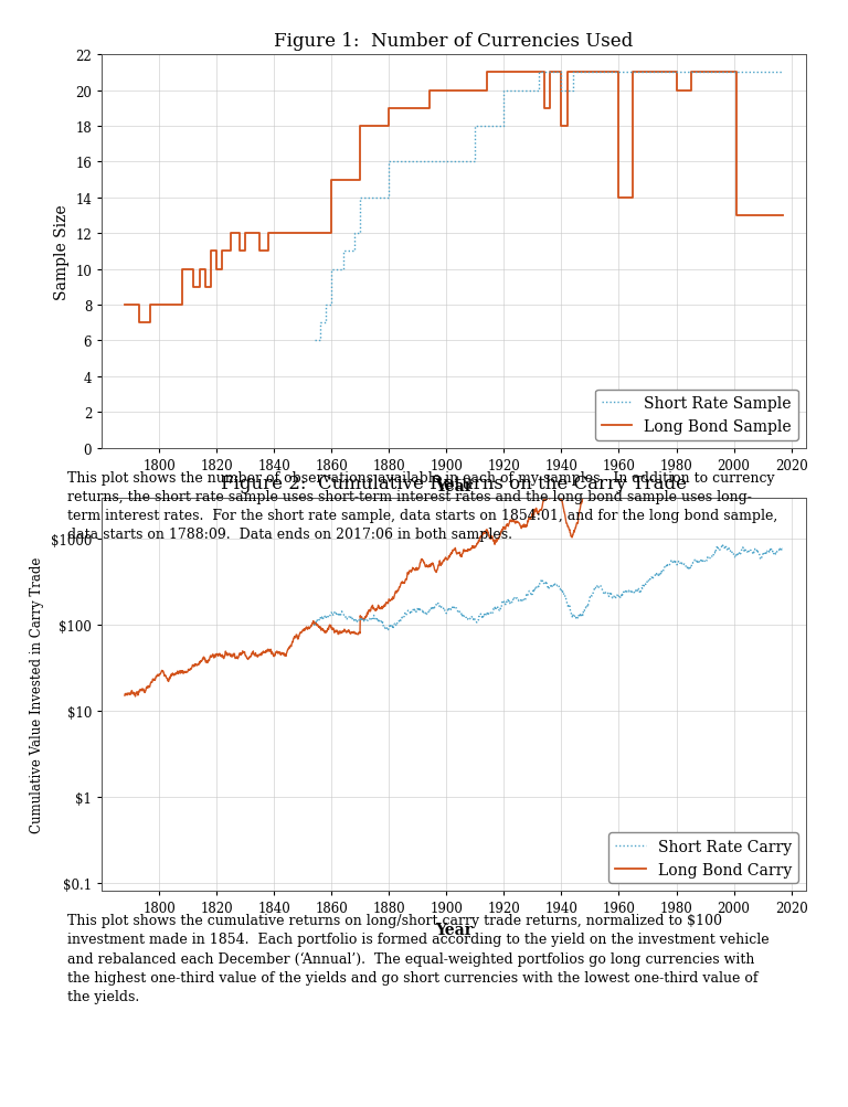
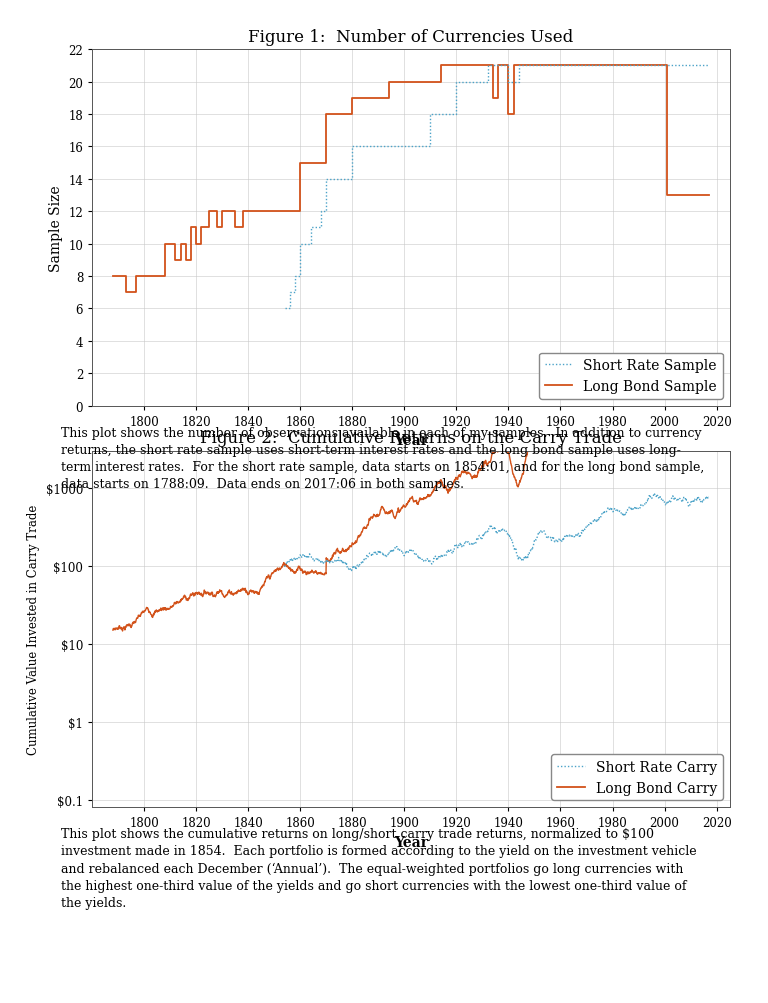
Figure 1: Number of Currencies Used/Long Bond Sample/1960: 14 -> 21
Figure 1: Number of Currencies Used/Long Bond Sample/1980: 20 -> 21
